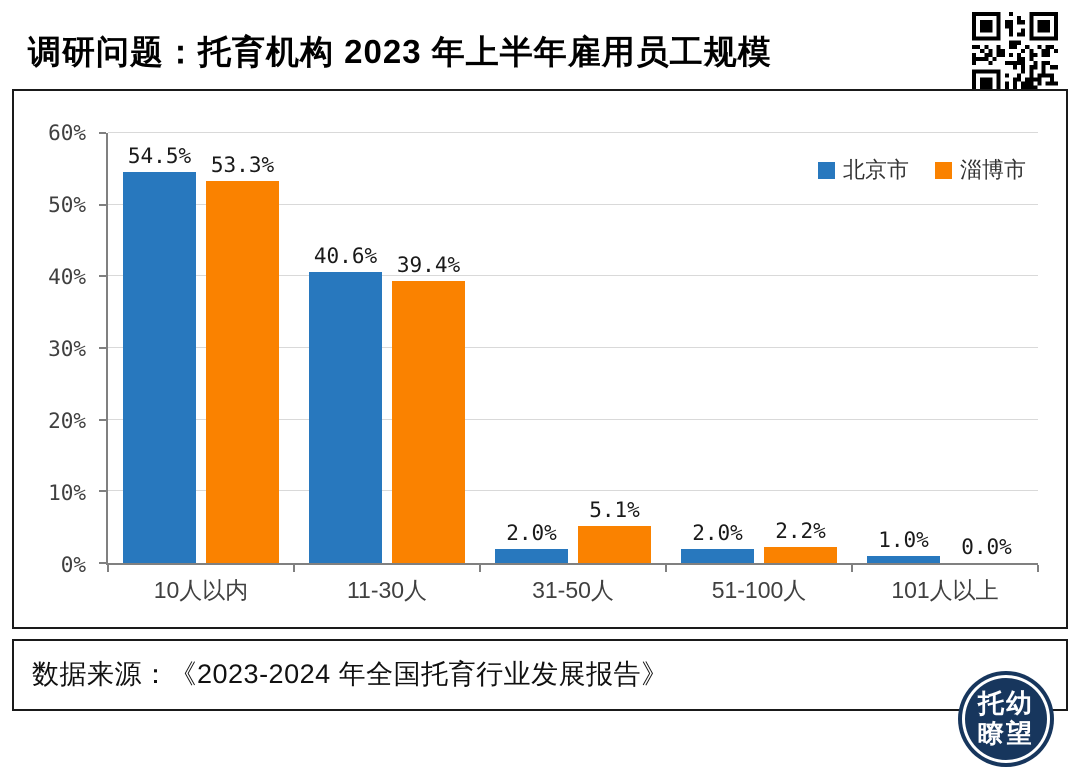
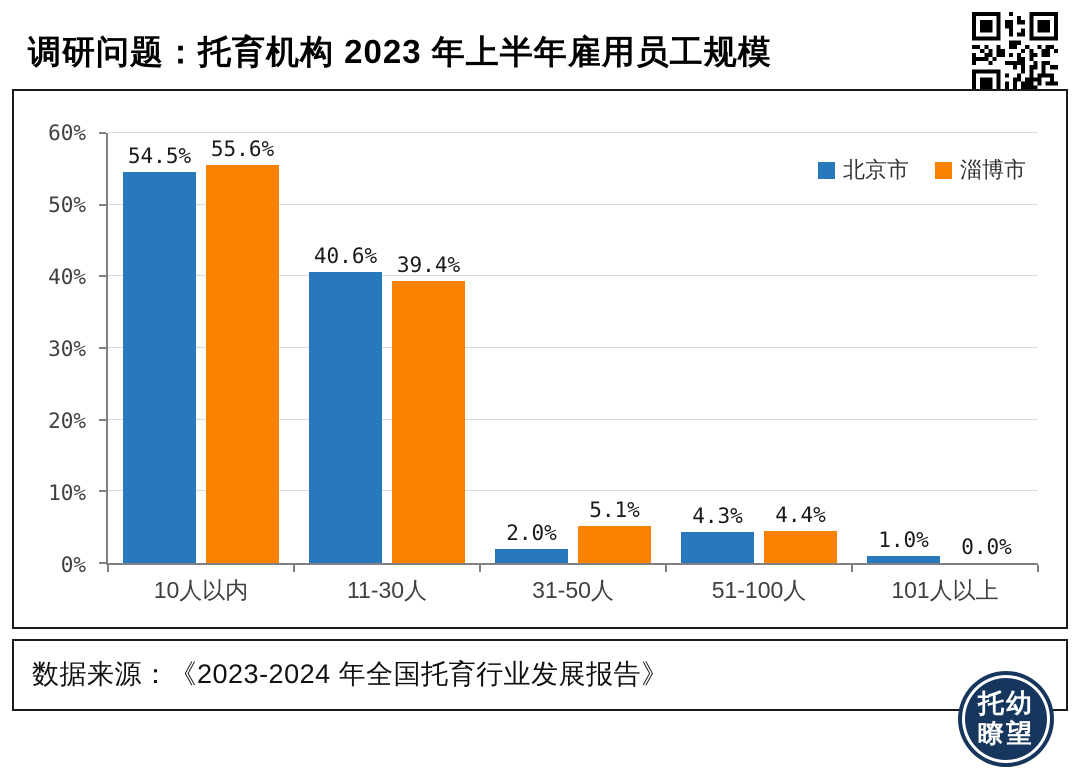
淄博市/10人以内: 53.3% -> 55.6%
北京市/51-100人: 2.0% -> 4.3%
淄博市/51-100人: 2.2% -> 4.4%
